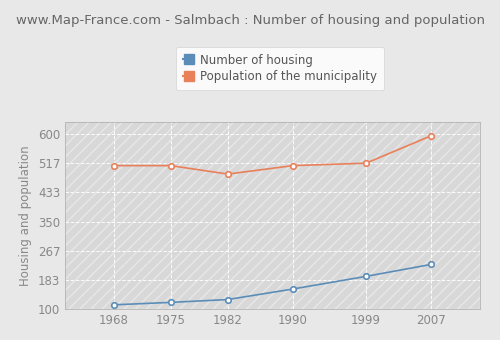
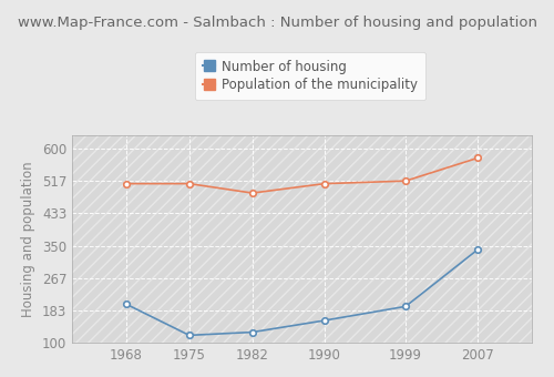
Number of housing/1968: 113 -> 200
Number of housing/2007: 228 -> 340
Population of the municipality/2007: 594 -> 575
